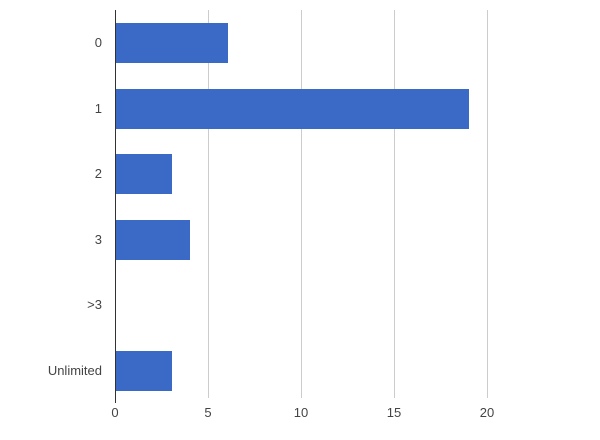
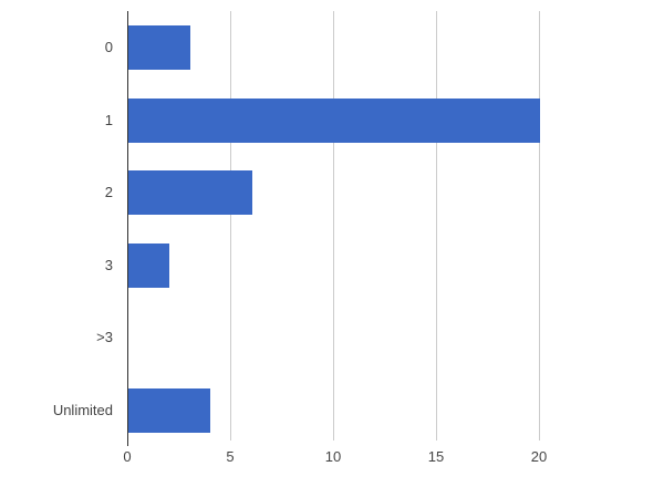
0: 6 -> 3
1: 19 -> 20
2: 3 -> 6
3: 4 -> 2
Unlimited: 3 -> 4
